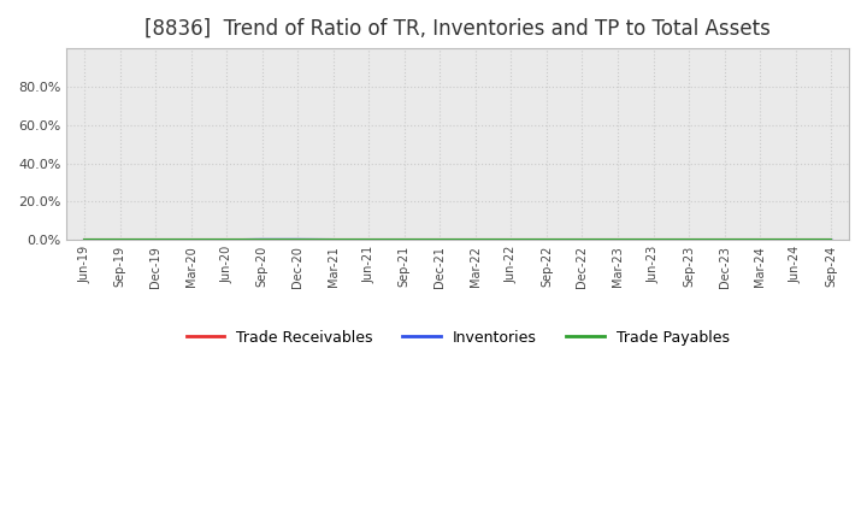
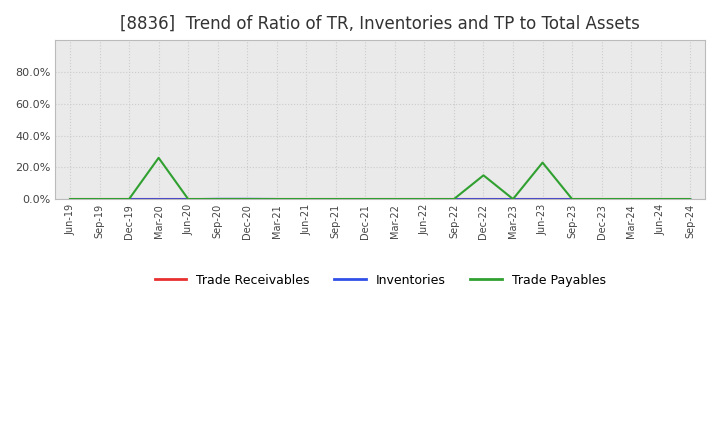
Trade Payables/Mar-20: 0% -> 26%
Trade Payables/Dec-22: 0% -> 15%
Trade Payables/Jun-23: 0% -> 23%
